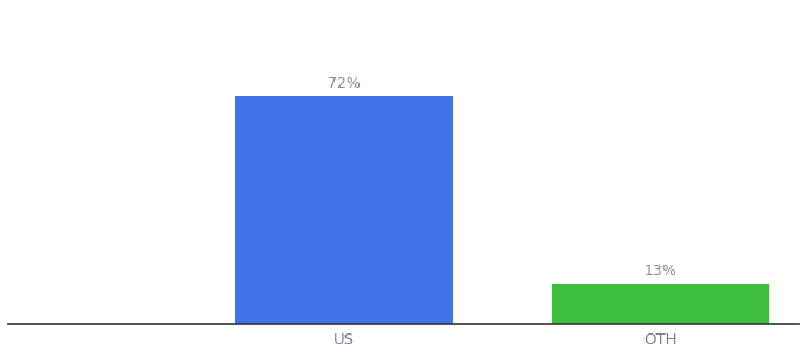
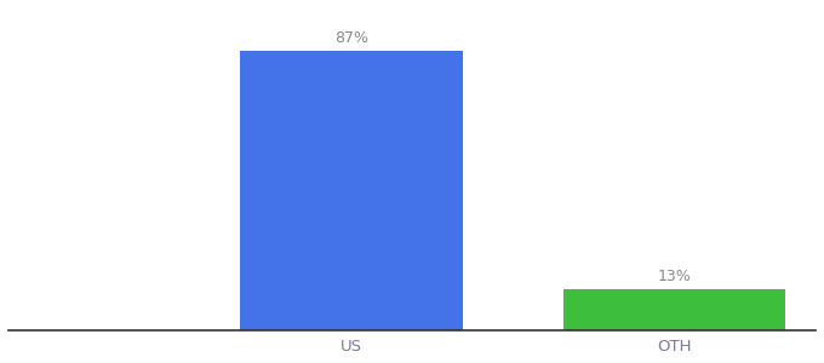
US: 72% -> 87%
